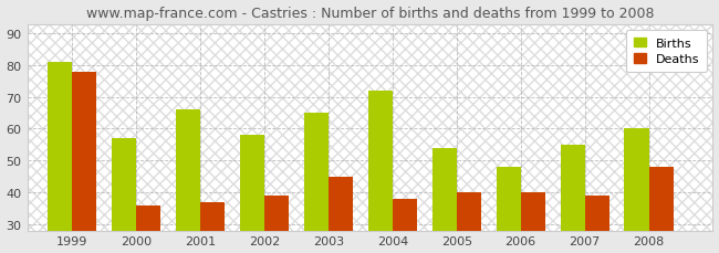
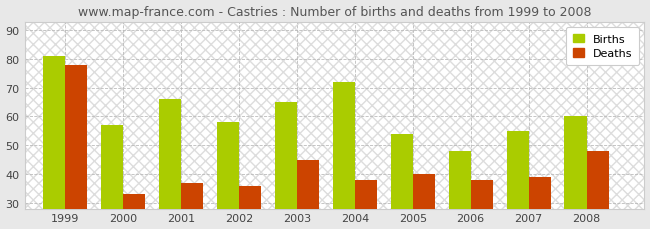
Deaths/2000: 36 -> 33
Deaths/2002: 39 -> 36
Deaths/2006: 40 -> 38
